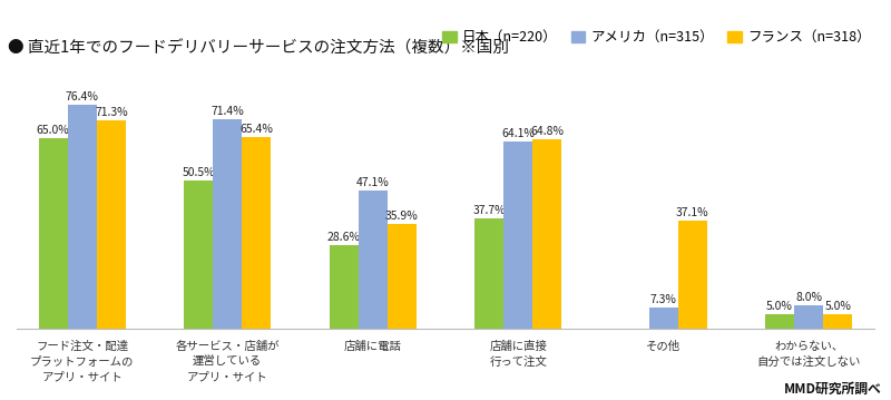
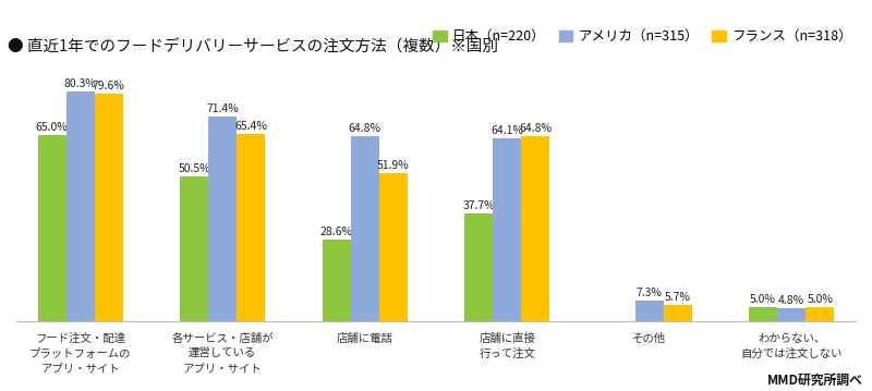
アメリカ（n=315）/フード注文・配達 プラットフォームの アプリ・サイト: 76.4% -> 80.3%
フランス（n=318）/フード注文・配達 プラットフォームの アプリ・サイト: 71.3% -> 79.6%
アメリカ（n=315）/店舗に電話: 47.1% -> 64.8%
フランス（n=318）/店舗に電話: 35.9% -> 51.9%
フランス（n=318）/その他: 37.1% -> 5.7%
アメリカ（n=315）/わからない、 自分では注文しない: 8.0% -> 4.8%
